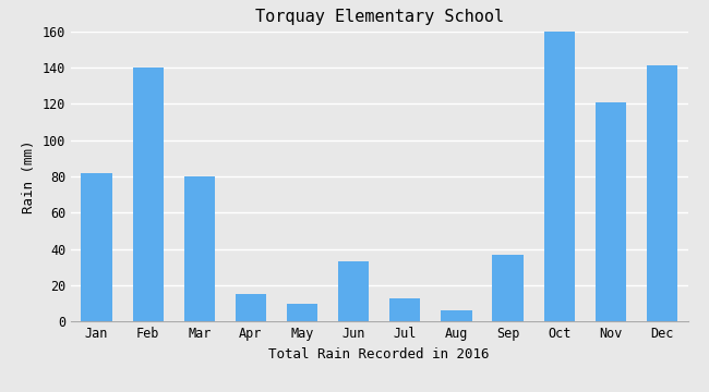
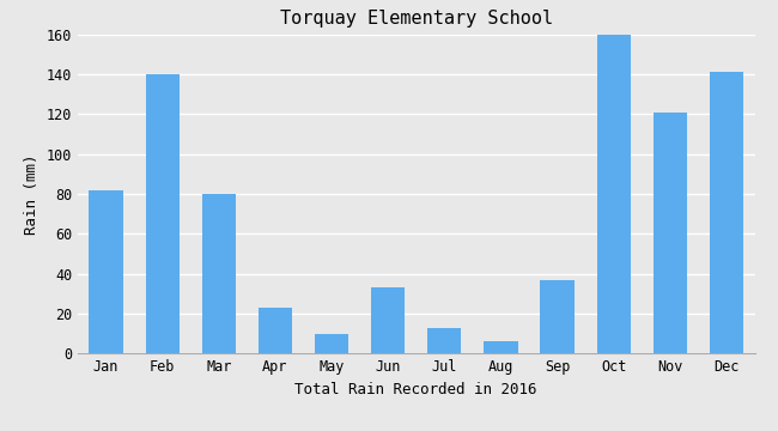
Apr: 15 -> 23
